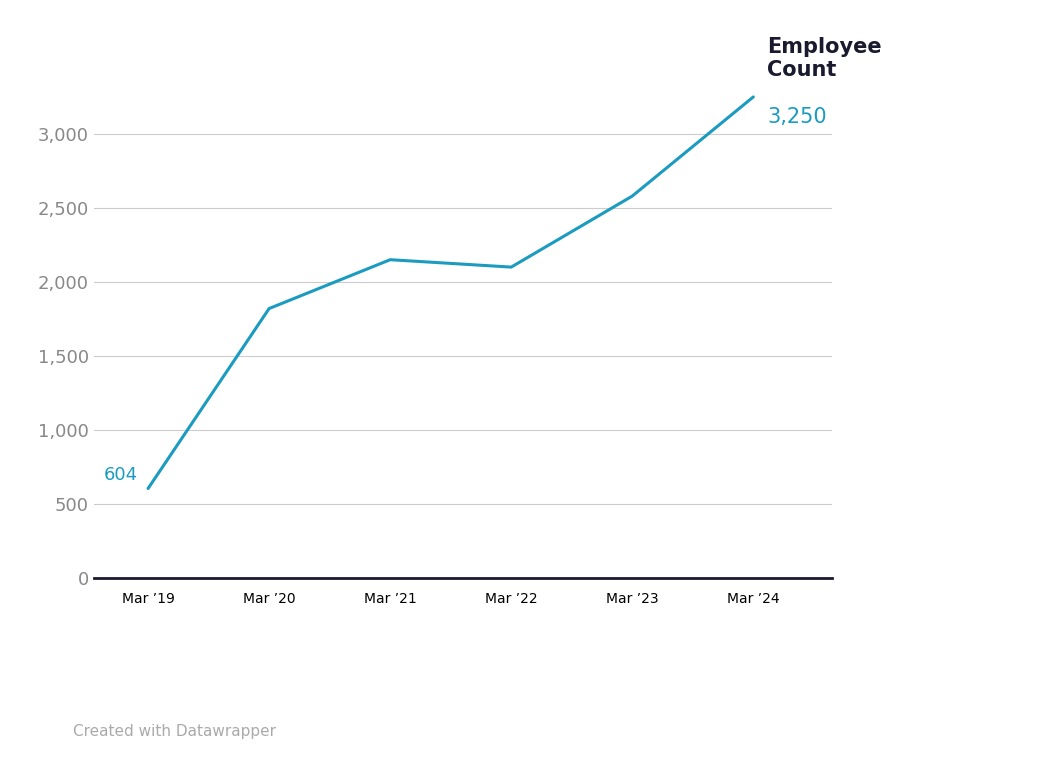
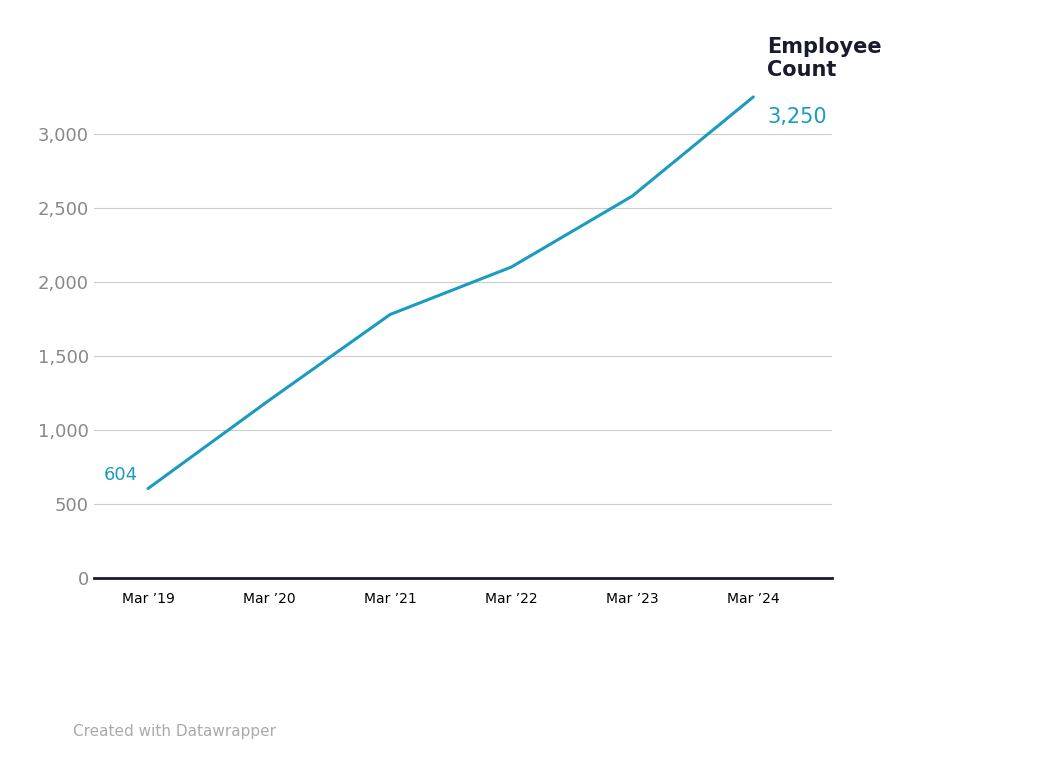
Mar ’20: 1,820 -> 1,200
Mar ’21: 2,150 -> 1,780
